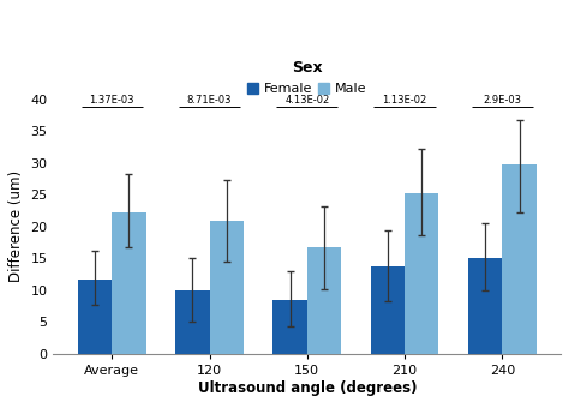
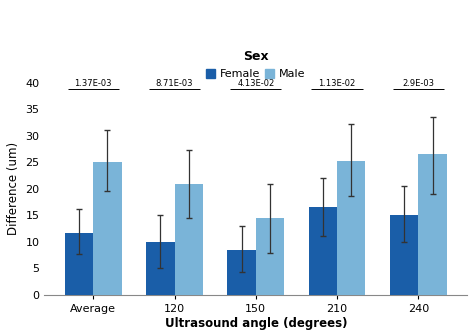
Male/Average: 22.2 -> 25.0
Male/150: 16.7 -> 14.4
Female/210: 13.8 -> 16.6
Male/240: 29.7 -> 26.6
